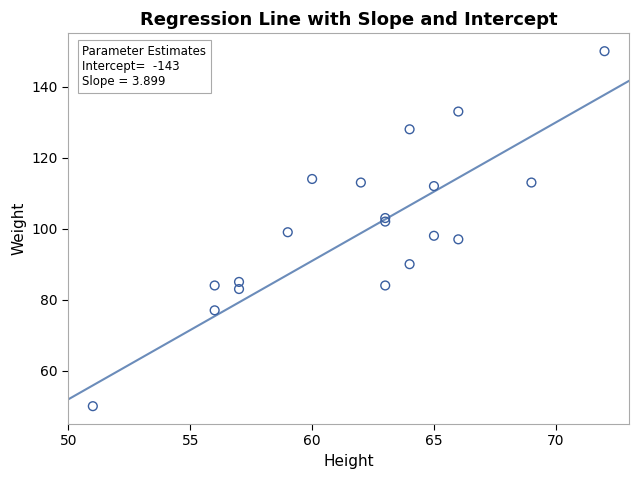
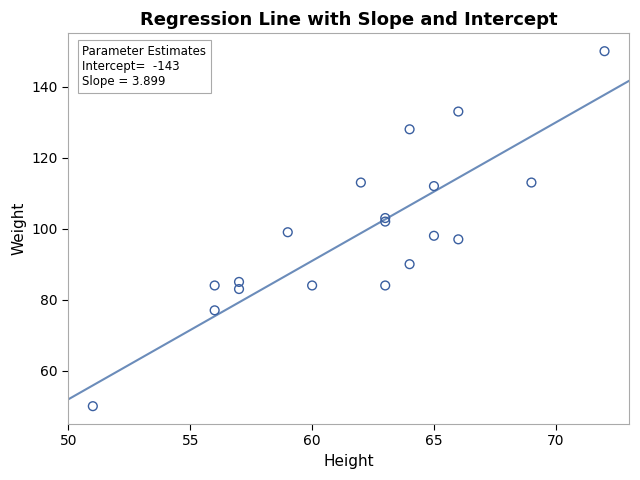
60: 114 -> 84
